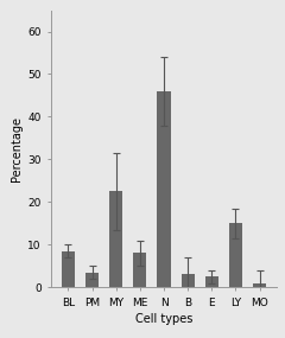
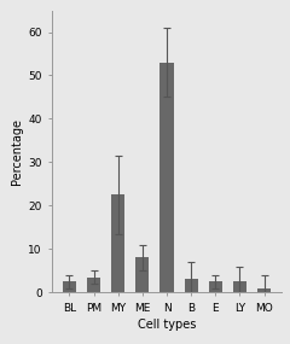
BL: 8.5 -> 2.5
N: 46.0 -> 53.0
LY: 15.0 -> 2.5
